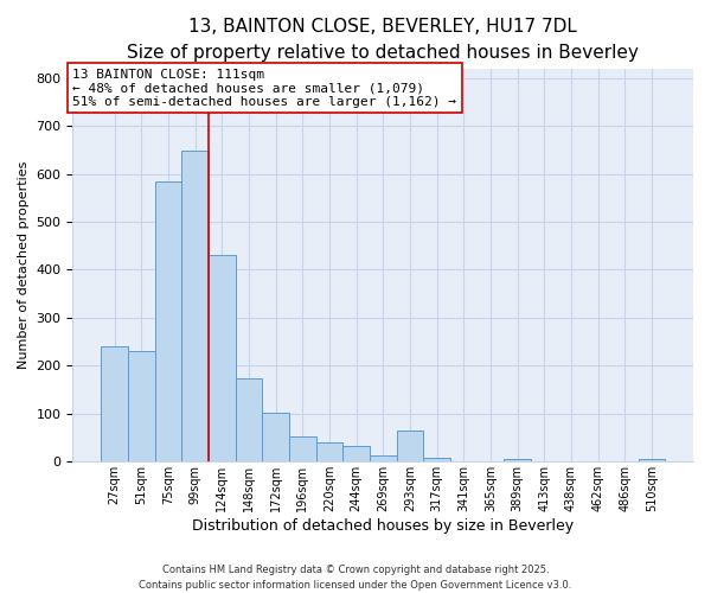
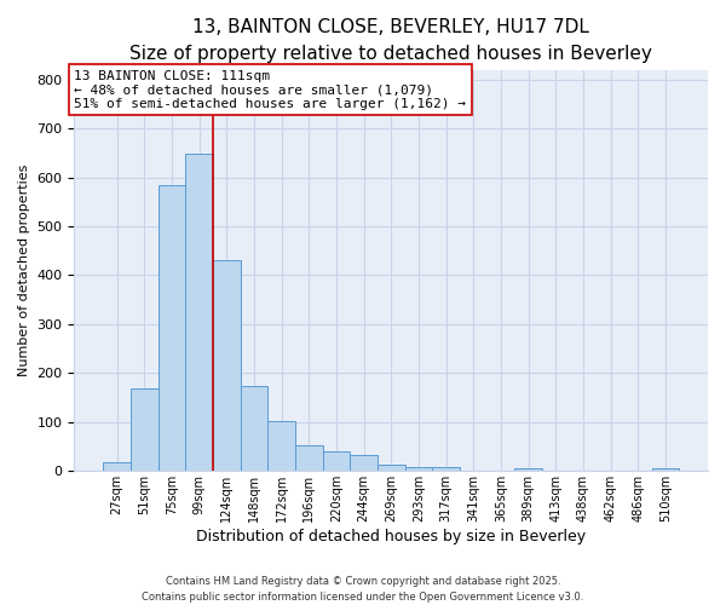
27sqm: 240 -> 18
51sqm: 230 -> 168
293sqm: 65 -> 9
